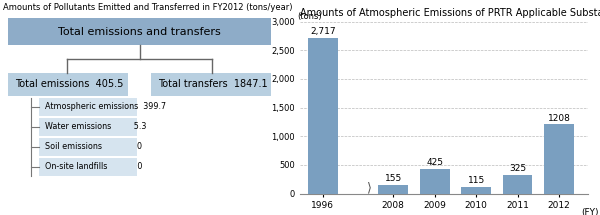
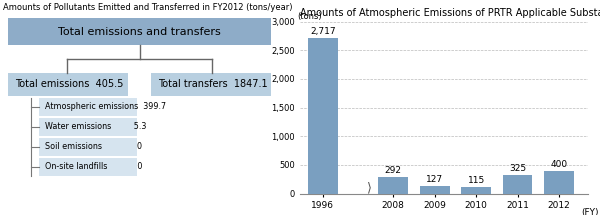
2008: 155 -> 292
2009: 425 -> 127
2012: 1208 -> 400
